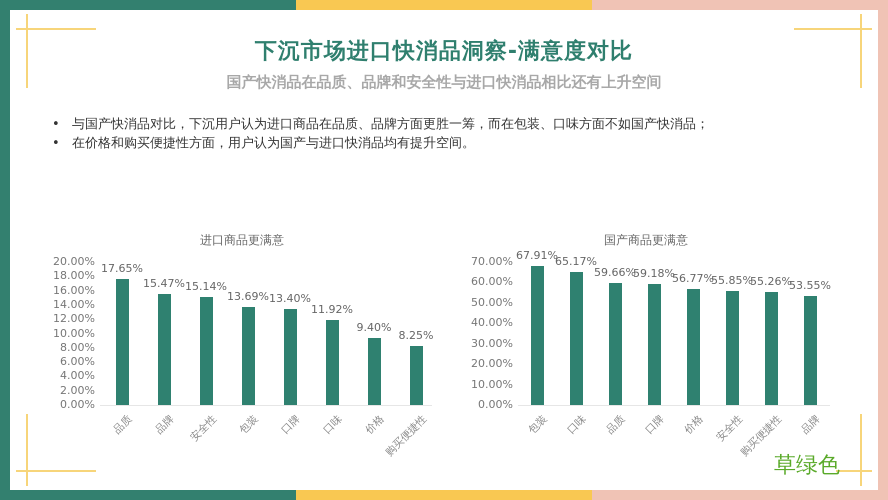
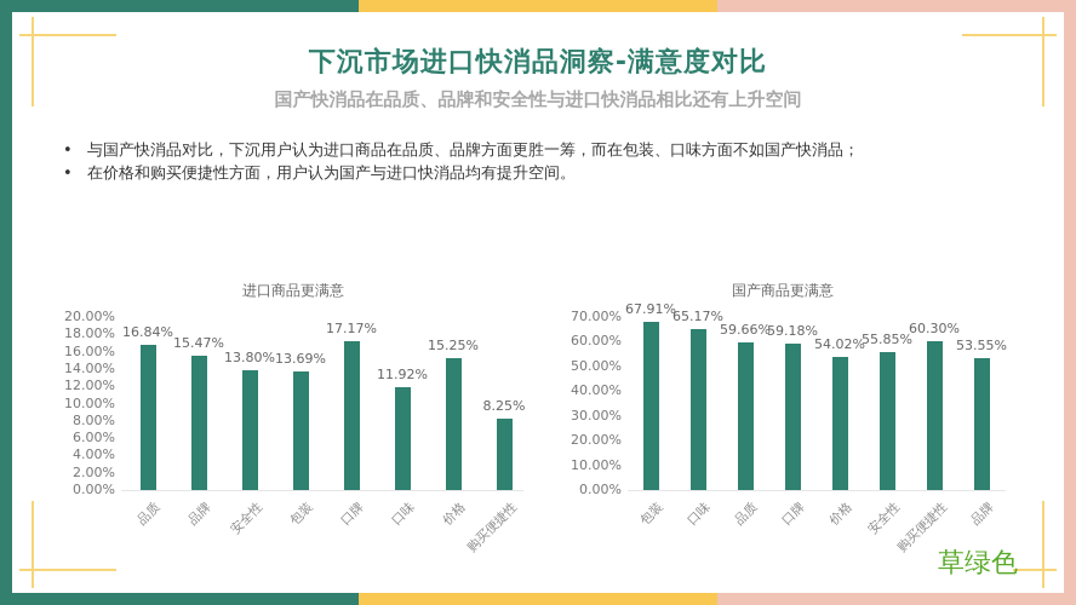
进口商品更满意/品质: 17.65% -> 16.84%
进口商品更满意/安全性: 15.14% -> 13.80%
进口商品更满意/口牌: 13.40% -> 17.17%
进口商品更满意/价格: 9.40% -> 15.25%
国产商品更满意/价格: 56.77% -> 54.02%
国产商品更满意/购买便捷性: 55.26% -> 60.30%
